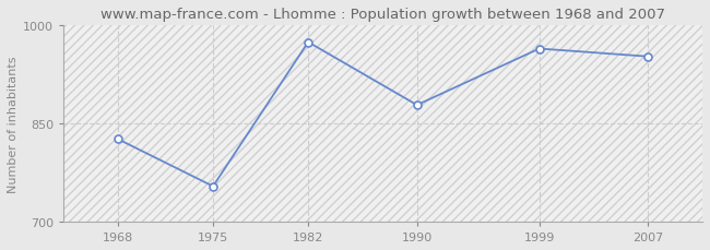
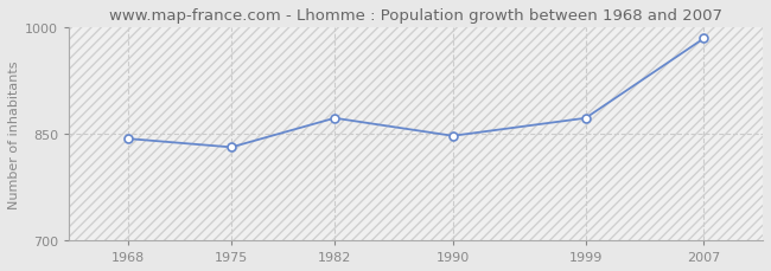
1968: 826 -> 843
1975: 754 -> 831
1982: 974 -> 872
1990: 878 -> 847
1999: 964 -> 872
2007: 952 -> 984
